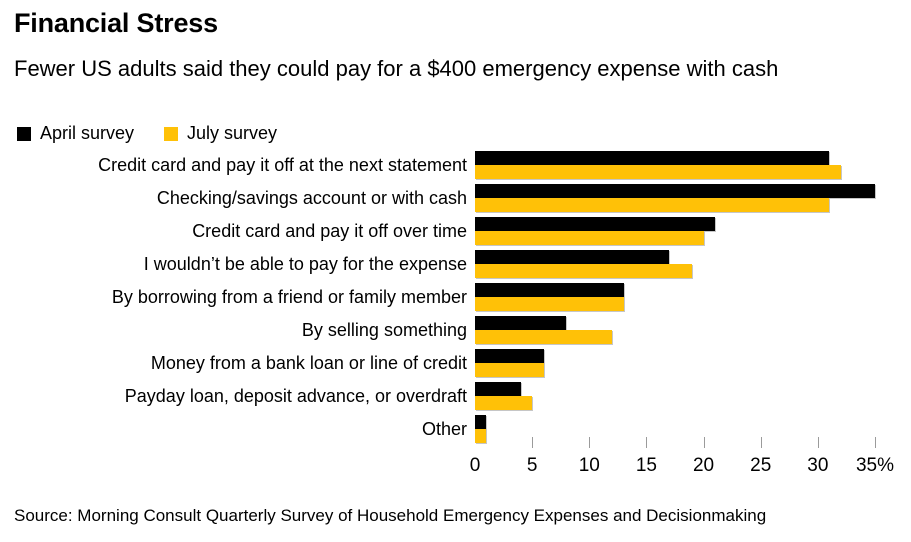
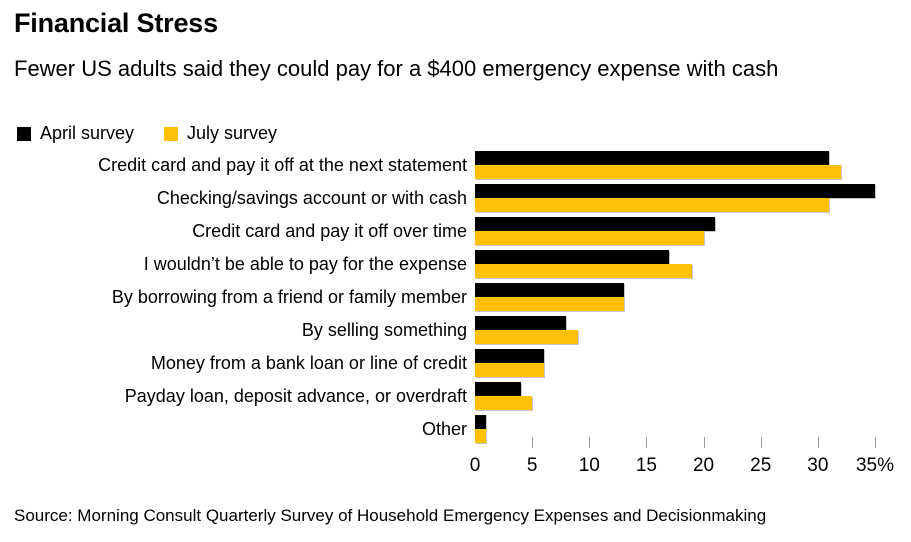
July survey/By selling something: 12% -> 9%
